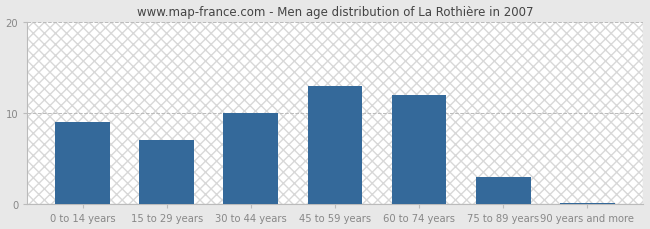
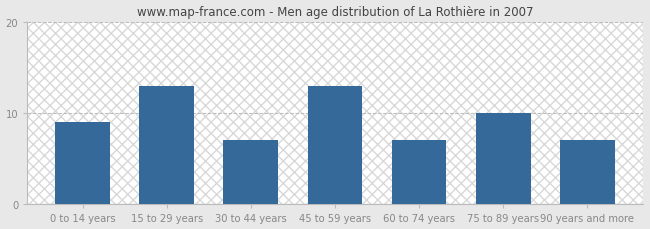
15 to 29 years: 7.0 -> 13.0
30 to 44 years: 10.0 -> 7.0
60 to 74 years: 12.0 -> 7.0
75 to 89 years: 3.0 -> 10.0
90 years and more: 0.2 -> 7.0
